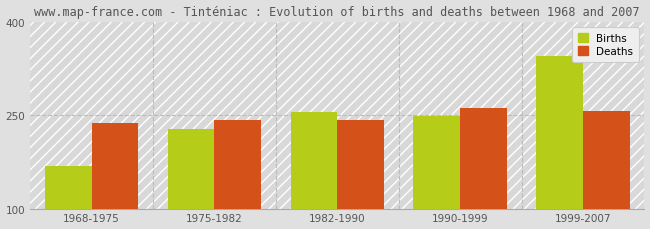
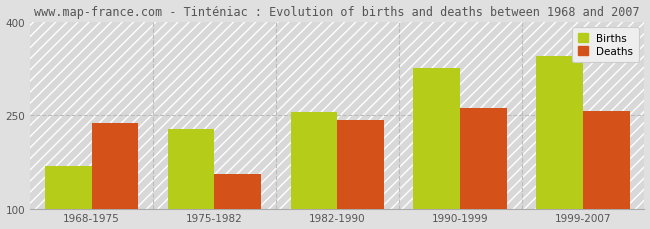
Deaths/1975-1982: 242 -> 156
Births/1990-1999: 248 -> 326
